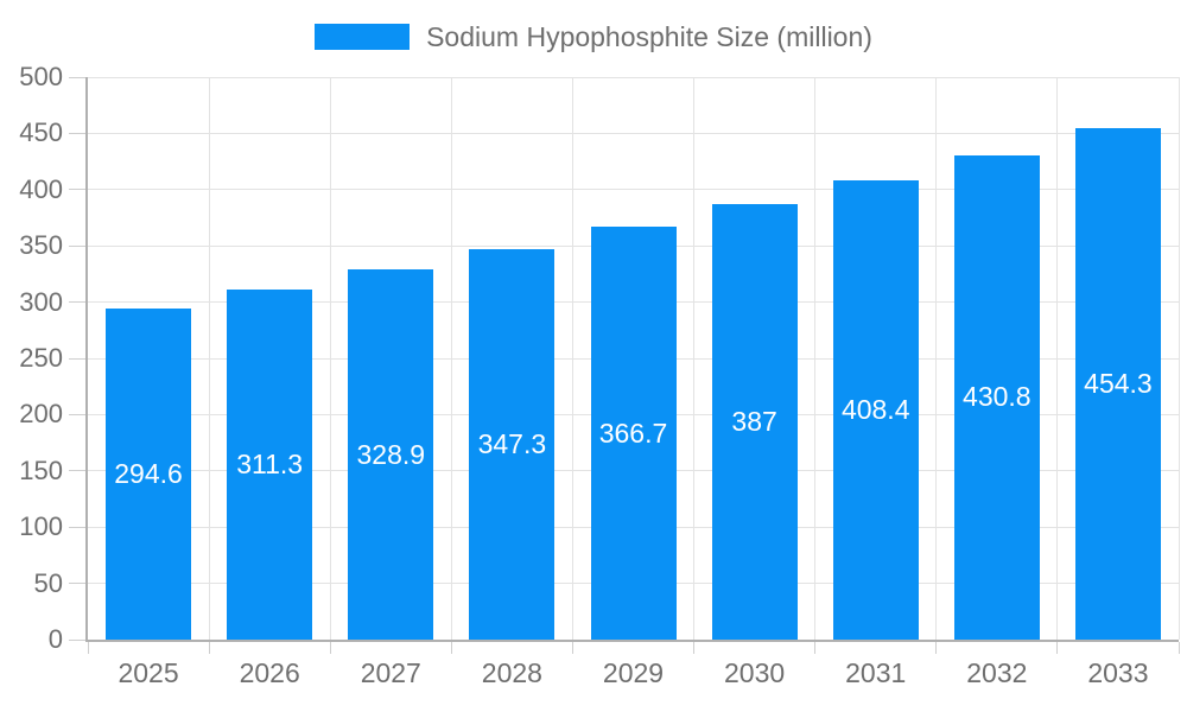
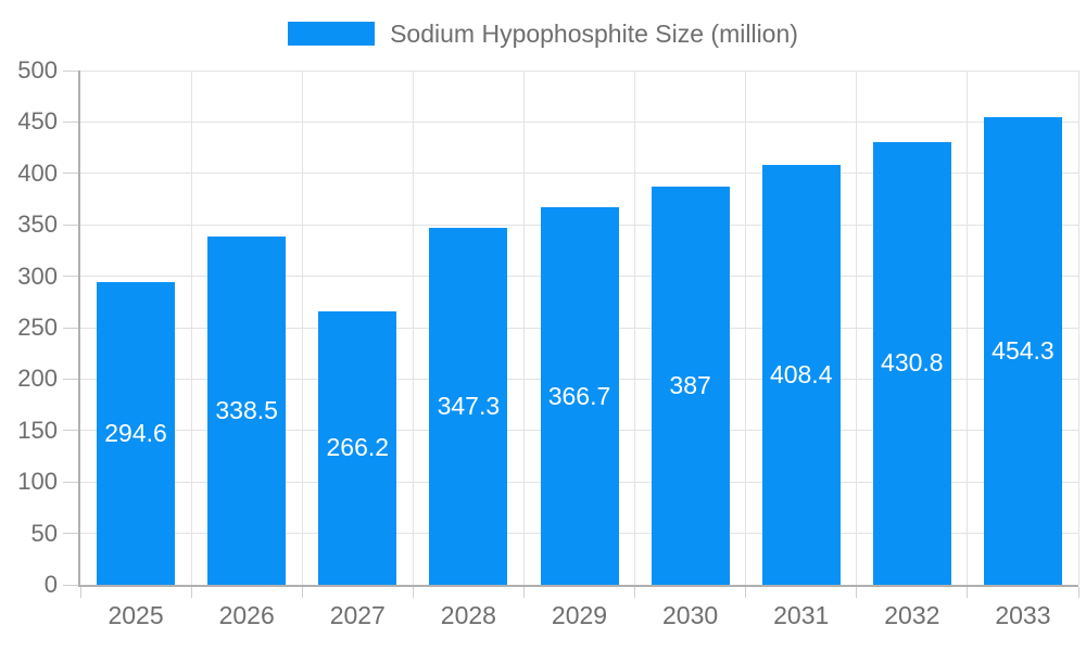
2026: 311.3 -> 338.5
2027: 328.9 -> 266.2
